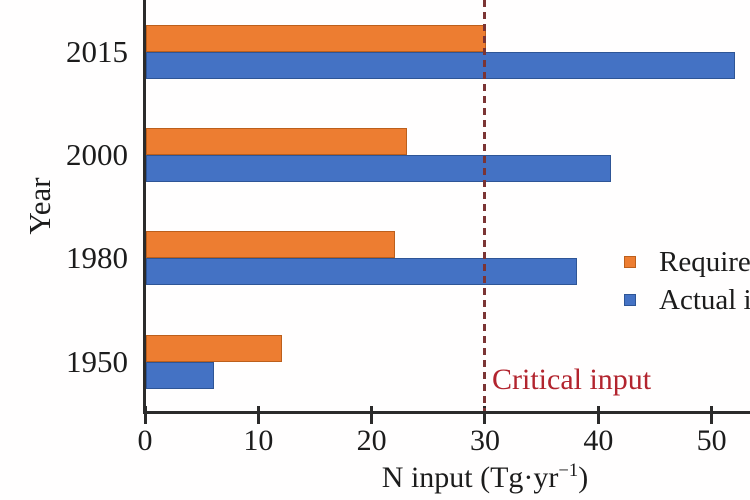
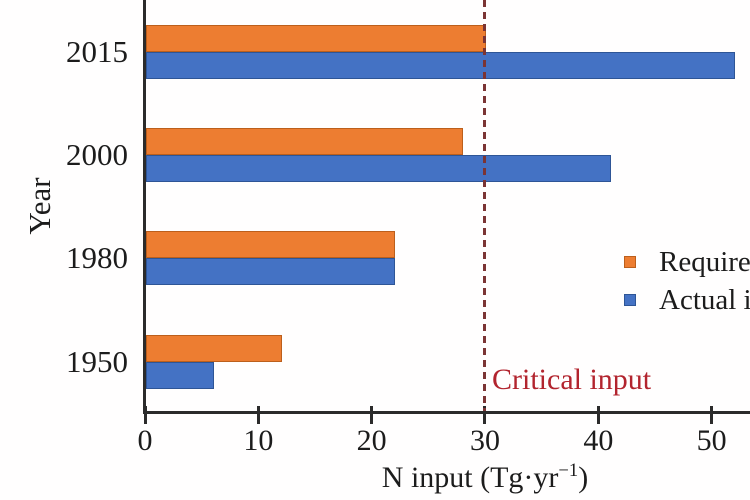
Require/2000: 23 -> 28
Actual i/1980: 38 -> 22
